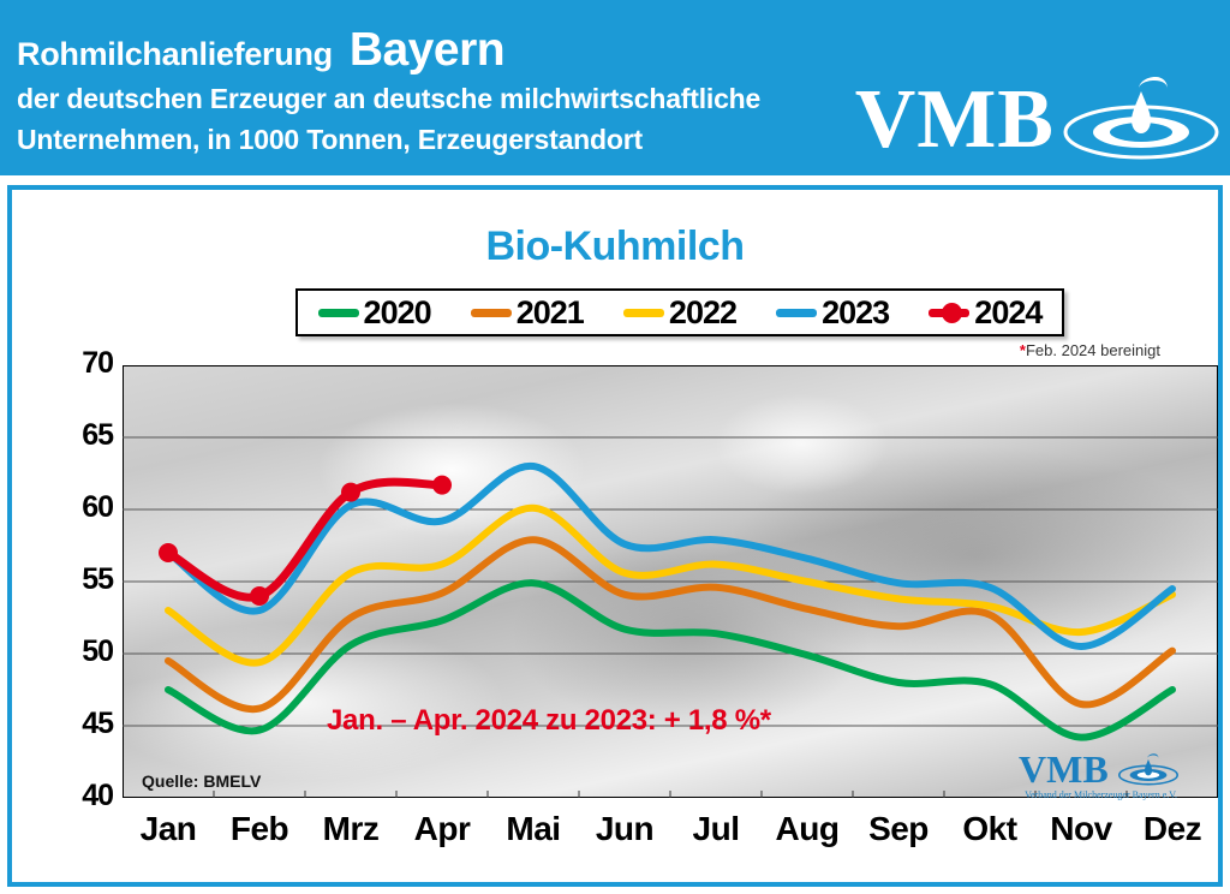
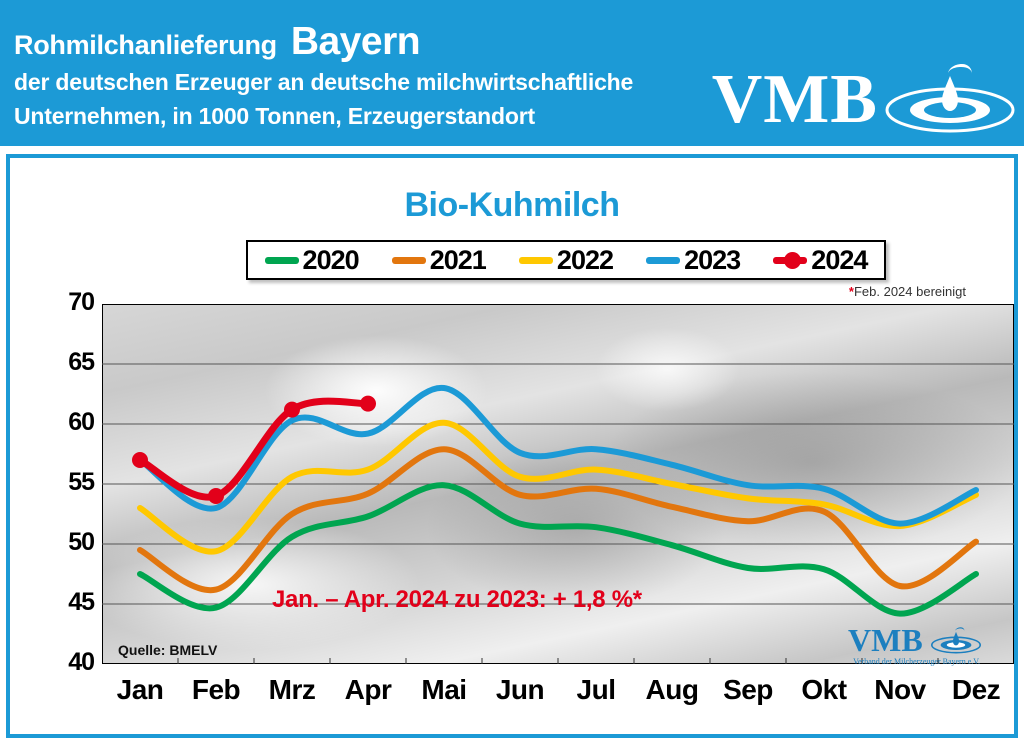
2023/Nov: 50.5 -> 51.7
